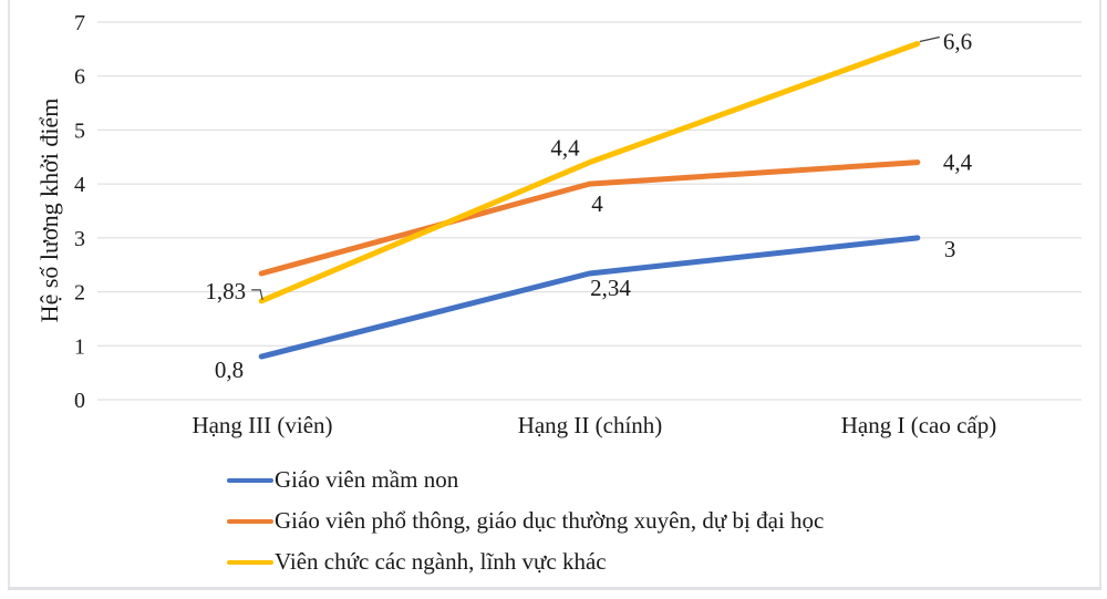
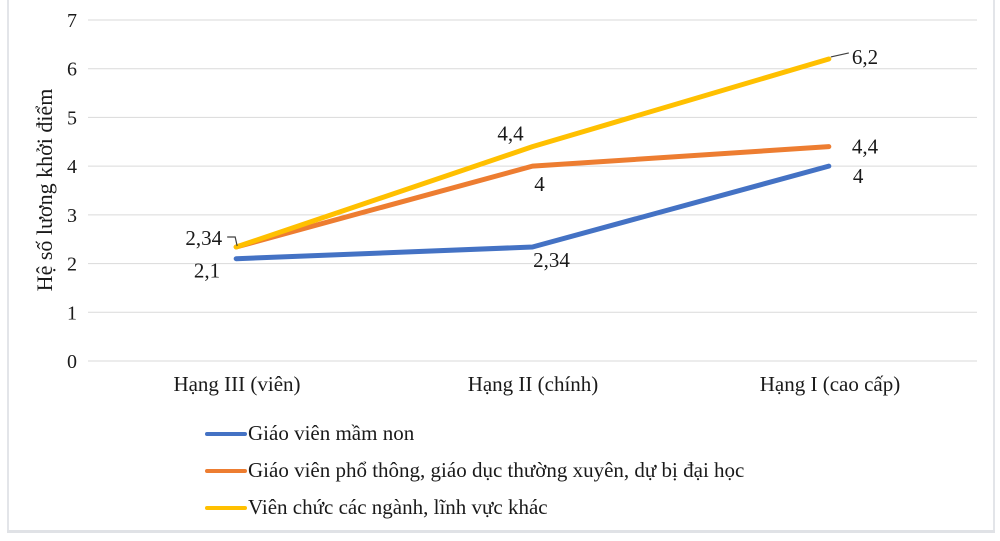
Giáo viên mầm non/Hạng III (viên): 0,8 -> 2,1
Viên chức các ngành, lĩnh vực khác/Hạng III (viên): 1,83 -> 2,34
Giáo viên mầm non/Hạng I (cao cấp): 3 -> 4
Viên chức các ngành, lĩnh vực khác/Hạng I (cao cấp): 6,6 -> 6,2
